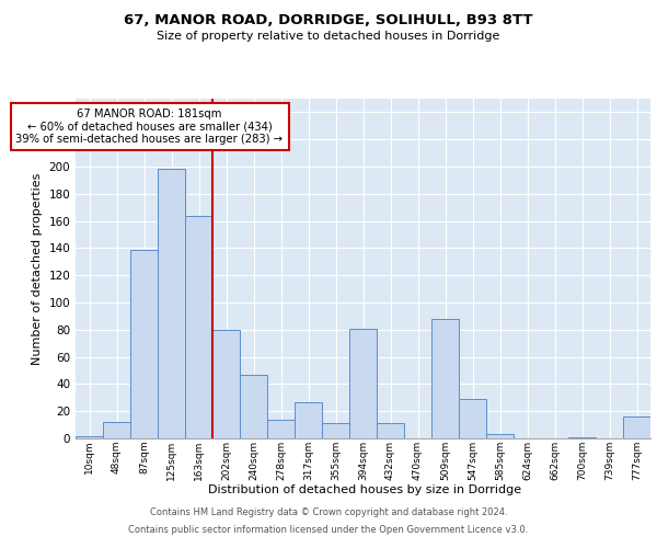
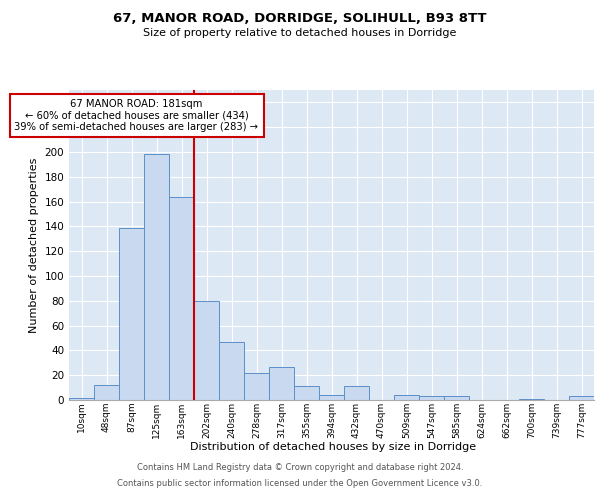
278sqm: 14 -> 22
394sqm: 81 -> 4
509sqm: 88 -> 4
547sqm: 29 -> 3
777sqm: 16 -> 3
